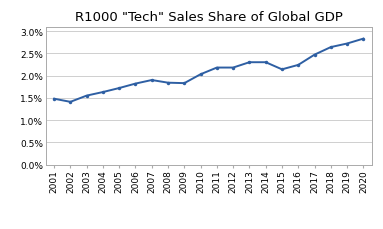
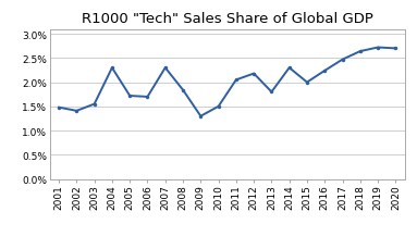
2004: 1.63% -> 2.30%
2006: 1.82% -> 1.70%
2007: 1.90% -> 2.30%
2009: 1.83% -> 1.30%
2010: 2.03% -> 1.50%
2011: 2.18% -> 2.05%
2013: 2.30% -> 1.80%
2015: 2.14% -> 2.00%
2020: 2.83% -> 2.70%
